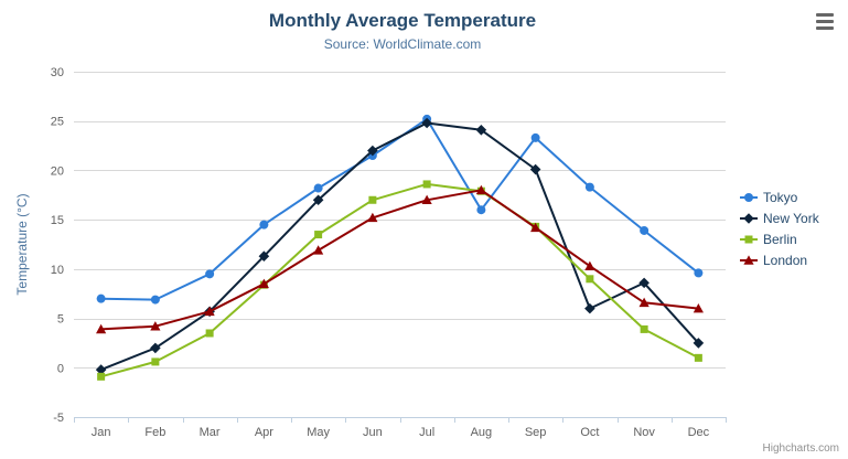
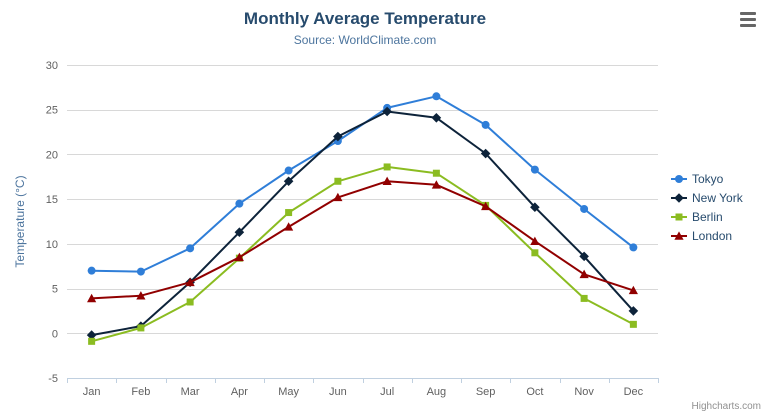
New York/Feb: 2 -> 1
Tokyo/Aug: 16 -> 26
London/Aug: 18 -> 17
New York/Oct: 6 -> 14
London/Dec: 6 -> 5
